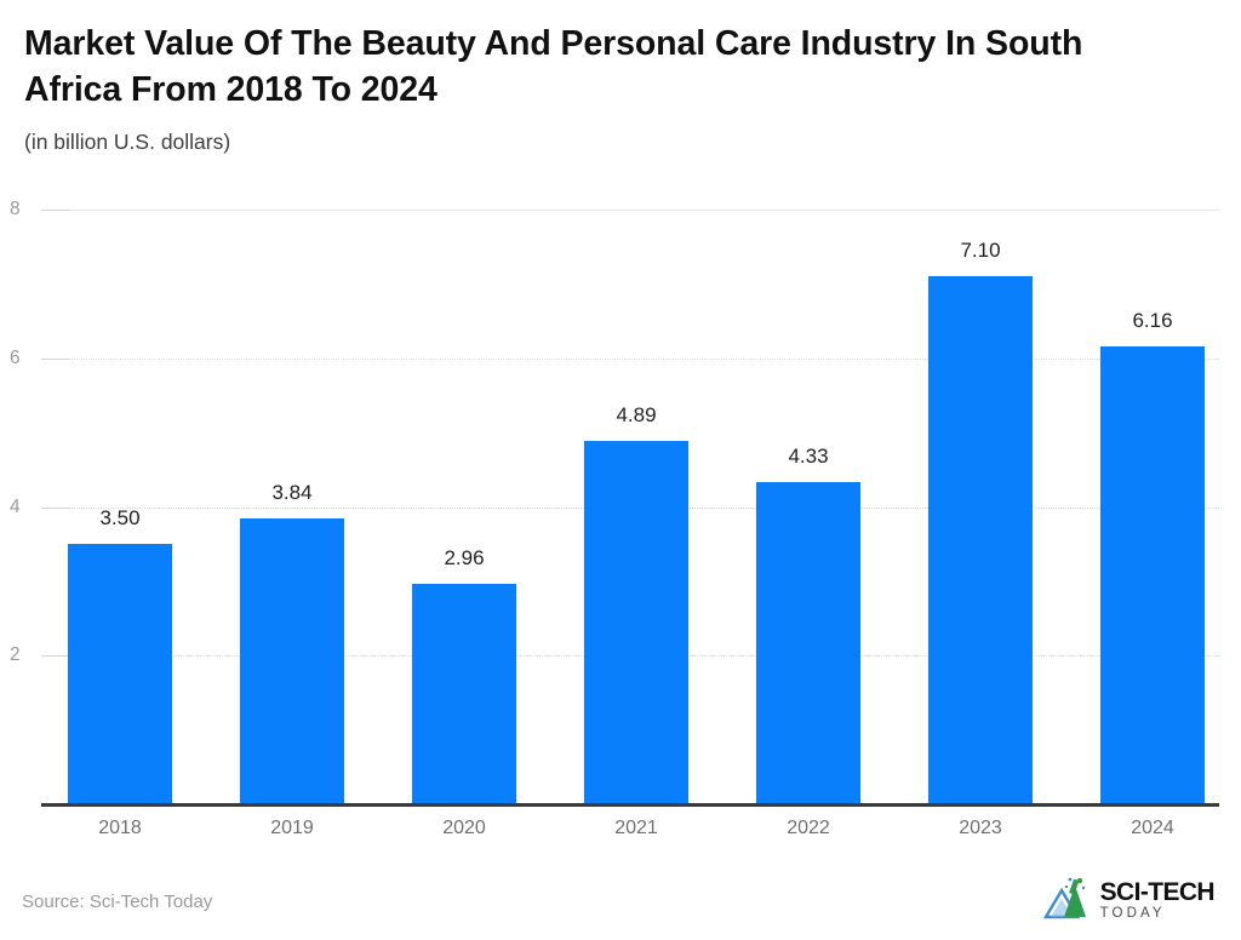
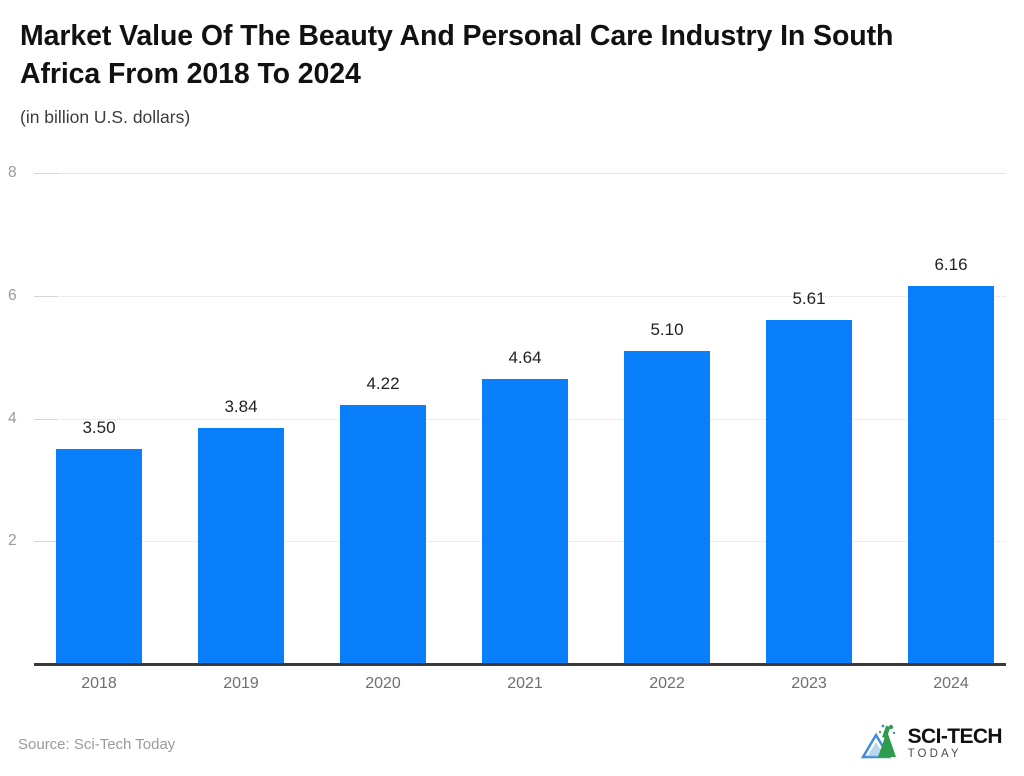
2020: 2.96 -> 4.22
2021: 4.89 -> 4.64
2022: 4.33 -> 5.10
2023: 7.10 -> 5.61
